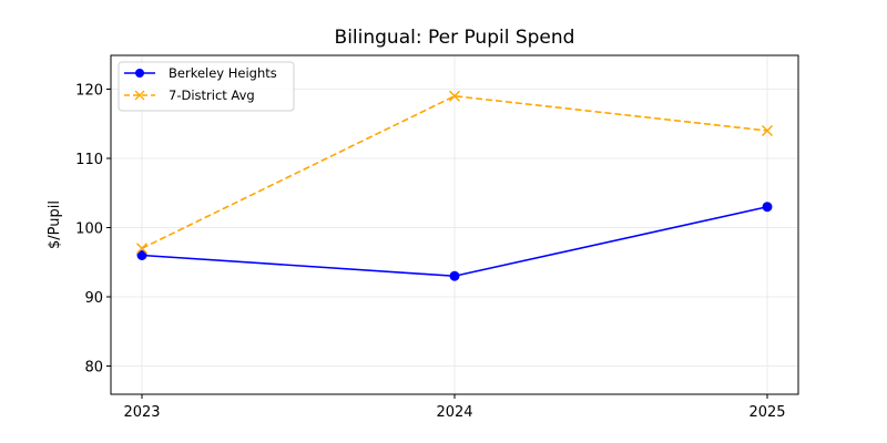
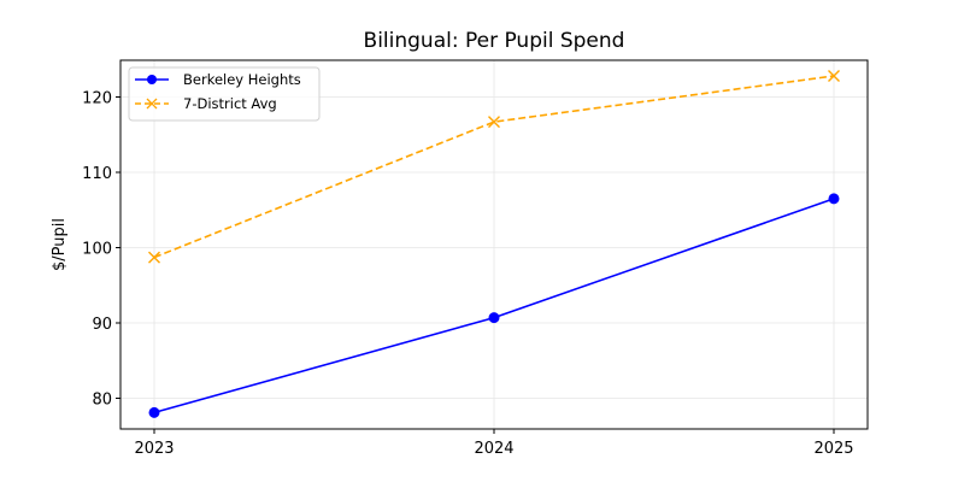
Berkeley Heights/2023: 96 -> 78
7-District Avg/2023: 97 -> 99
Berkeley Heights/2024: 93 -> 91
7-District Avg/2024: 119 -> 117
Berkeley Heights/2025: 103 -> 106
7-District Avg/2025: 114 -> 123
